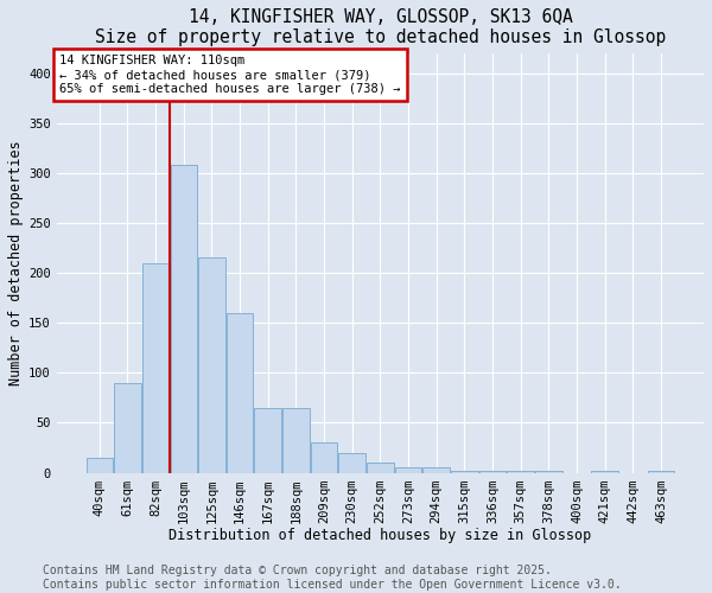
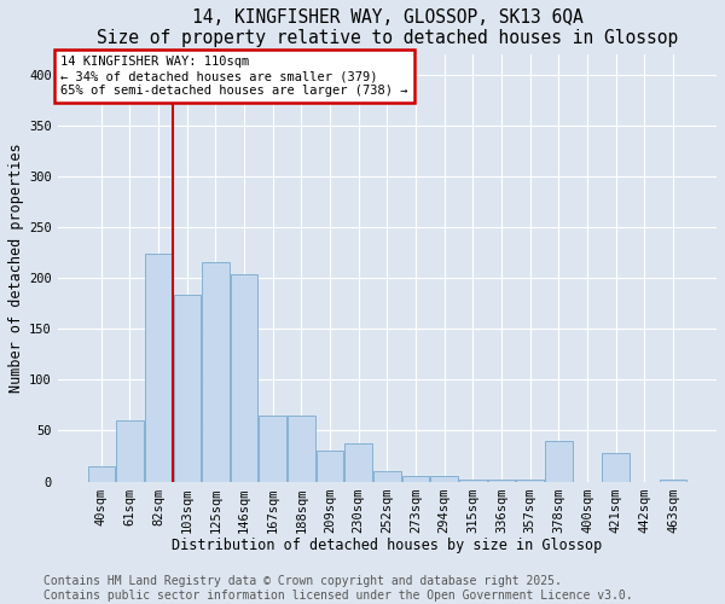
61sqm: 90 -> 60
82sqm: 210 -> 224
103sqm: 308 -> 184
146sqm: 160 -> 204
230sqm: 20 -> 38
378sqm: 2 -> 40
421sqm: 2 -> 28
